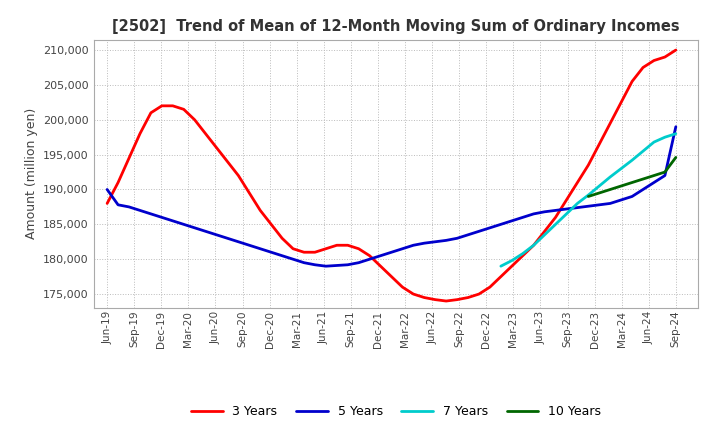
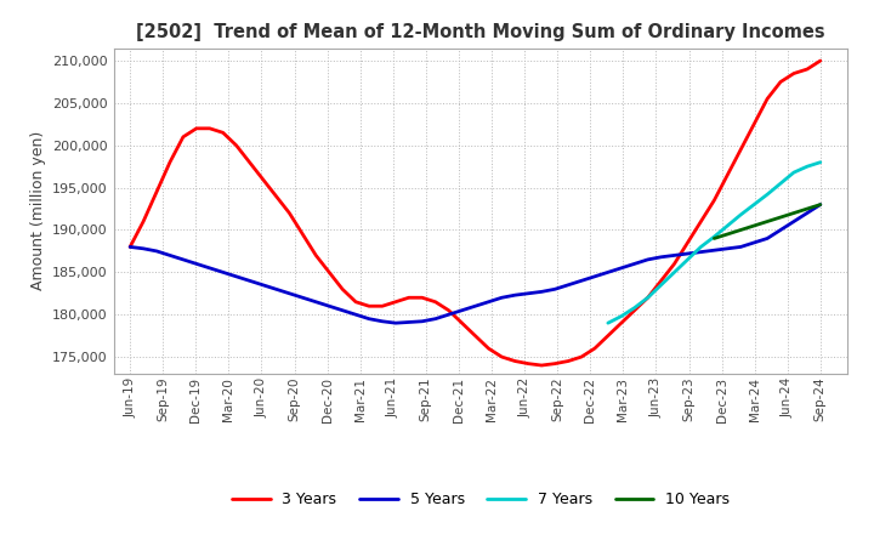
5 Years/Jun-19: 190,000 -> 188,000
5 Years/Sep-24: 199,000 -> 193,000
10 Years/Sep-24: 194,600 -> 193,000
